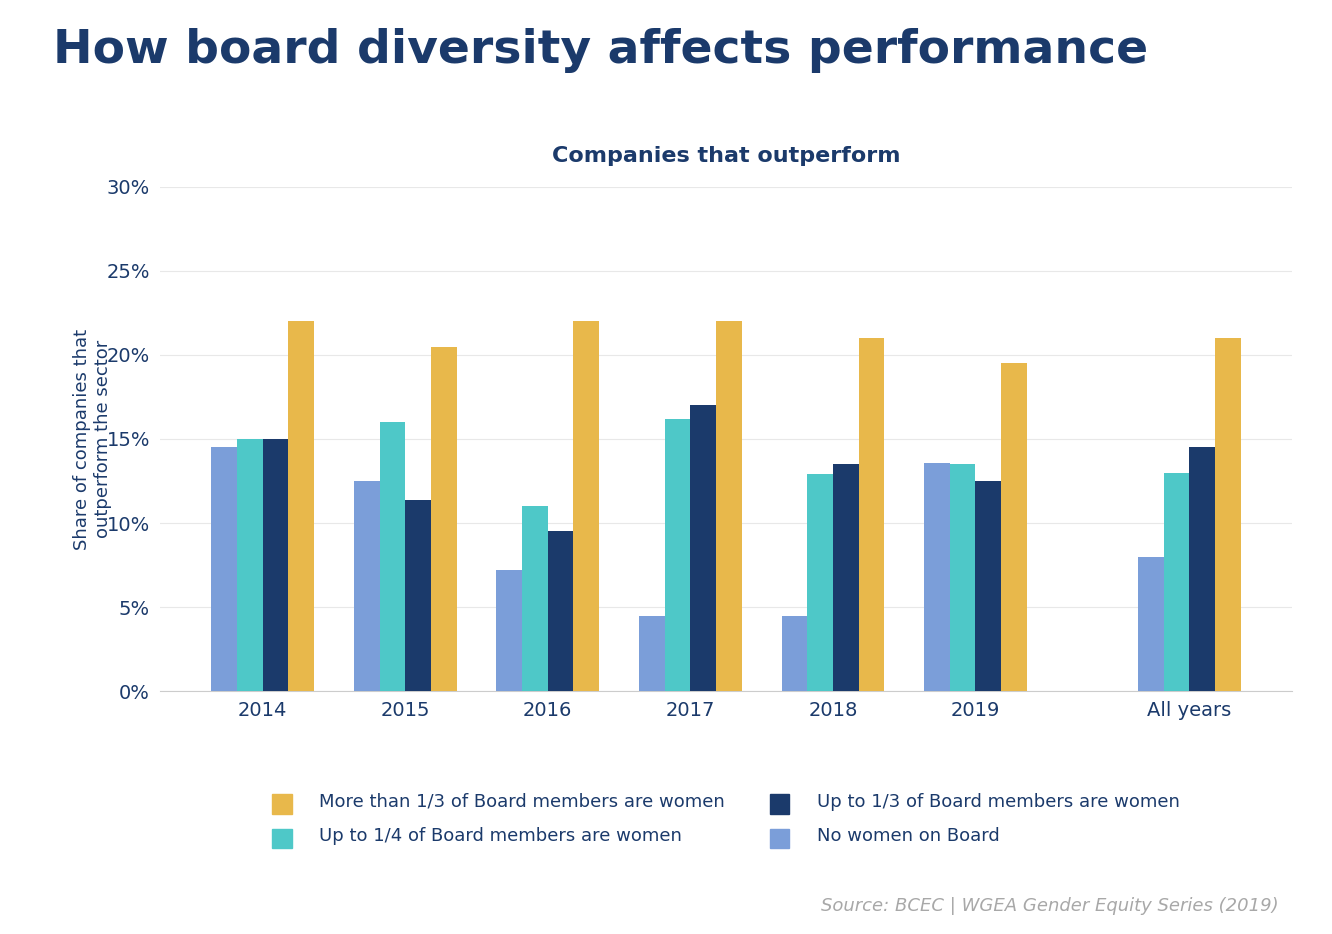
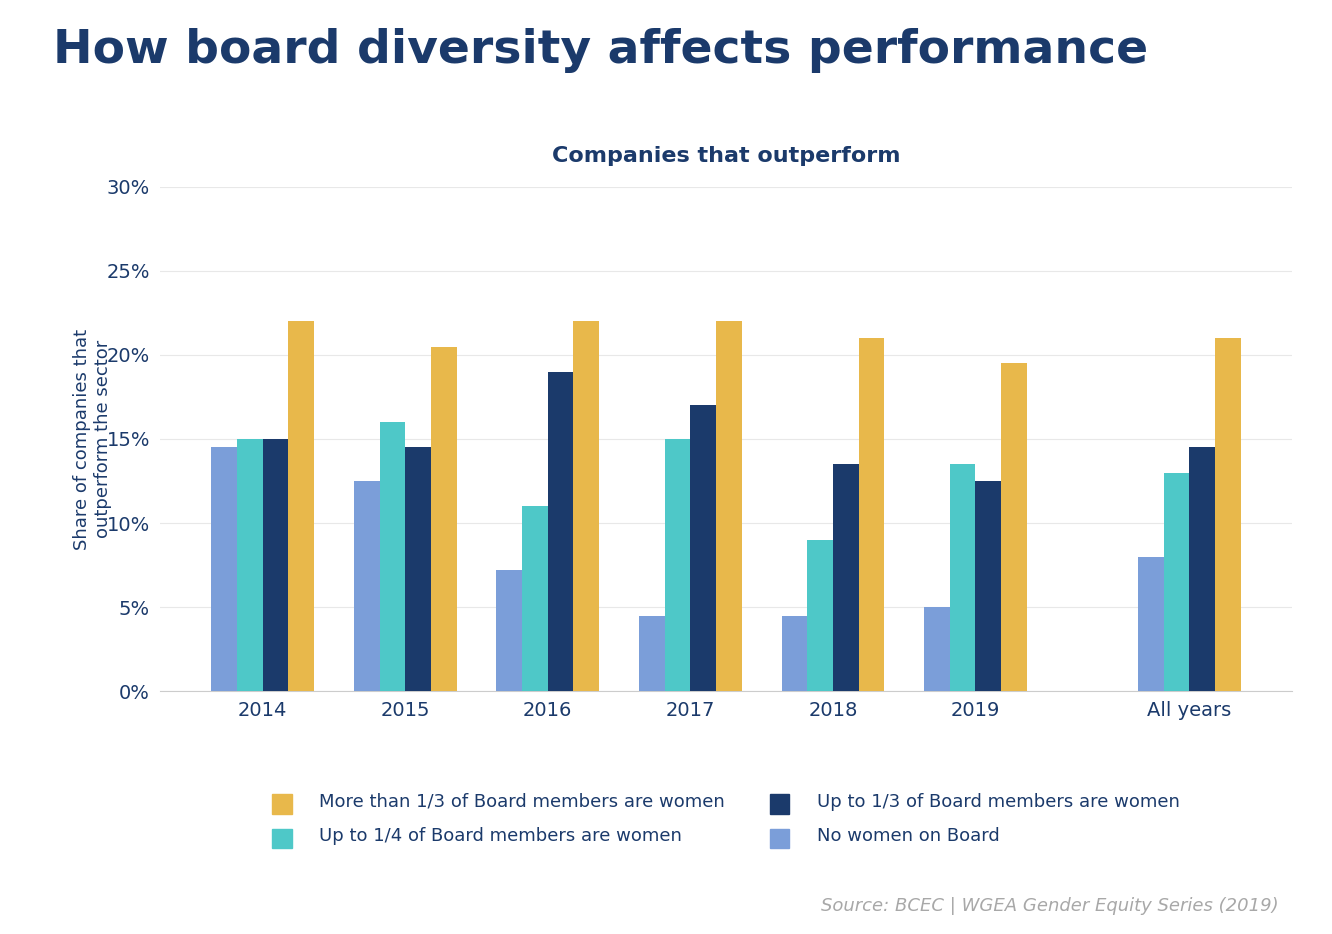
Up to 1/3 of Board members are women/2015: 11.4% -> 14.5%
Up to 1/3 of Board members are women/2016: 9.5% -> 19.0%
Up to 1/4 of Board members are women/2017: 16.2% -> 15.0%
Up to 1/4 of Board members are women/2018: 12.9% -> 9.0%
No women on Board/2019: 13.6% -> 5.0%
